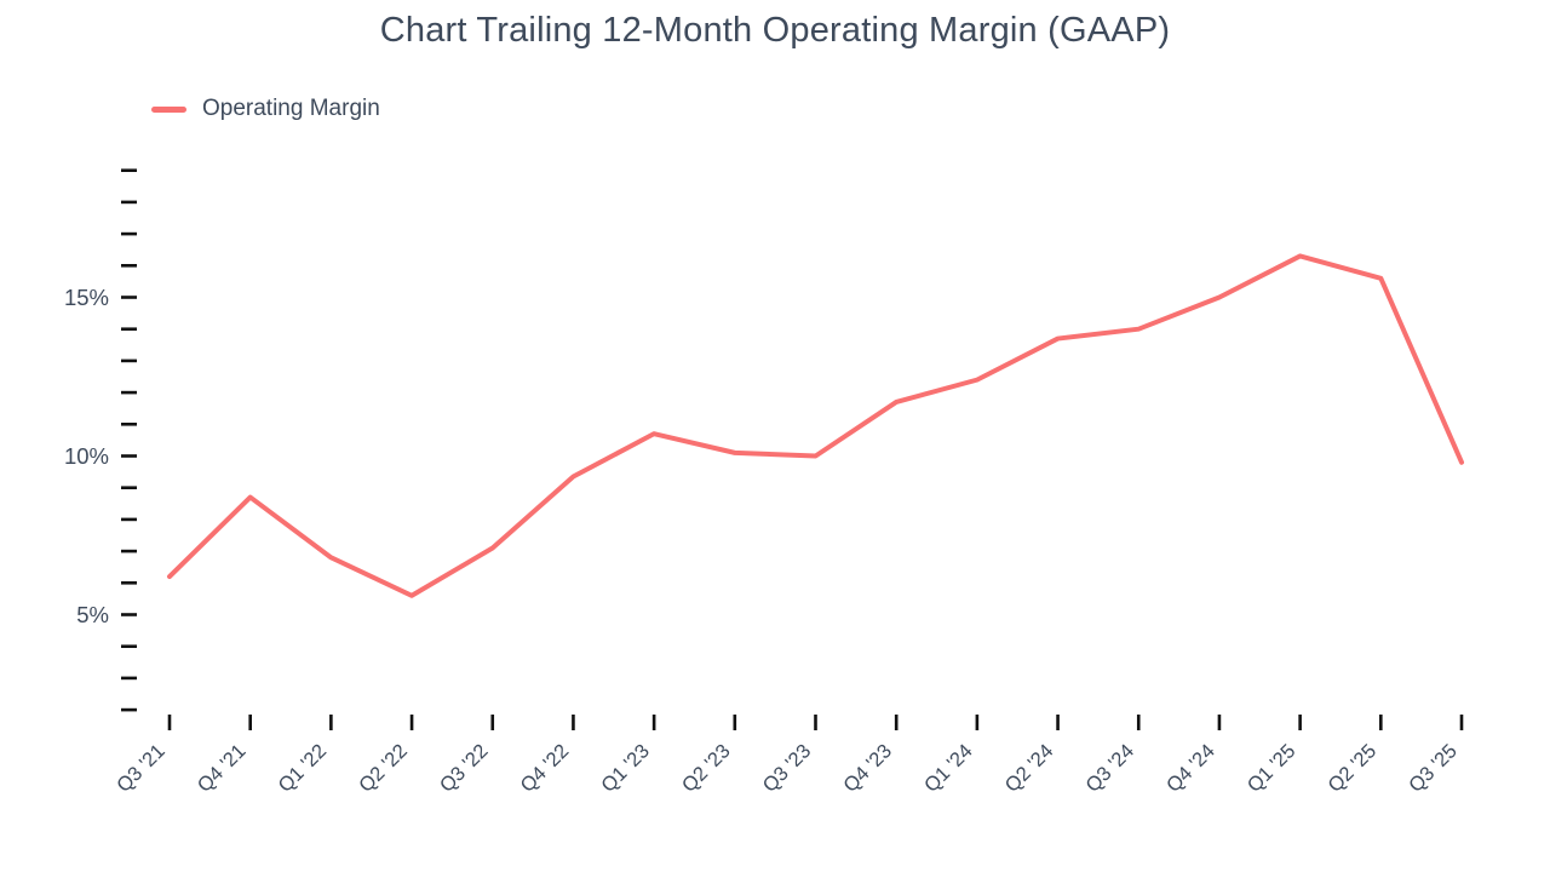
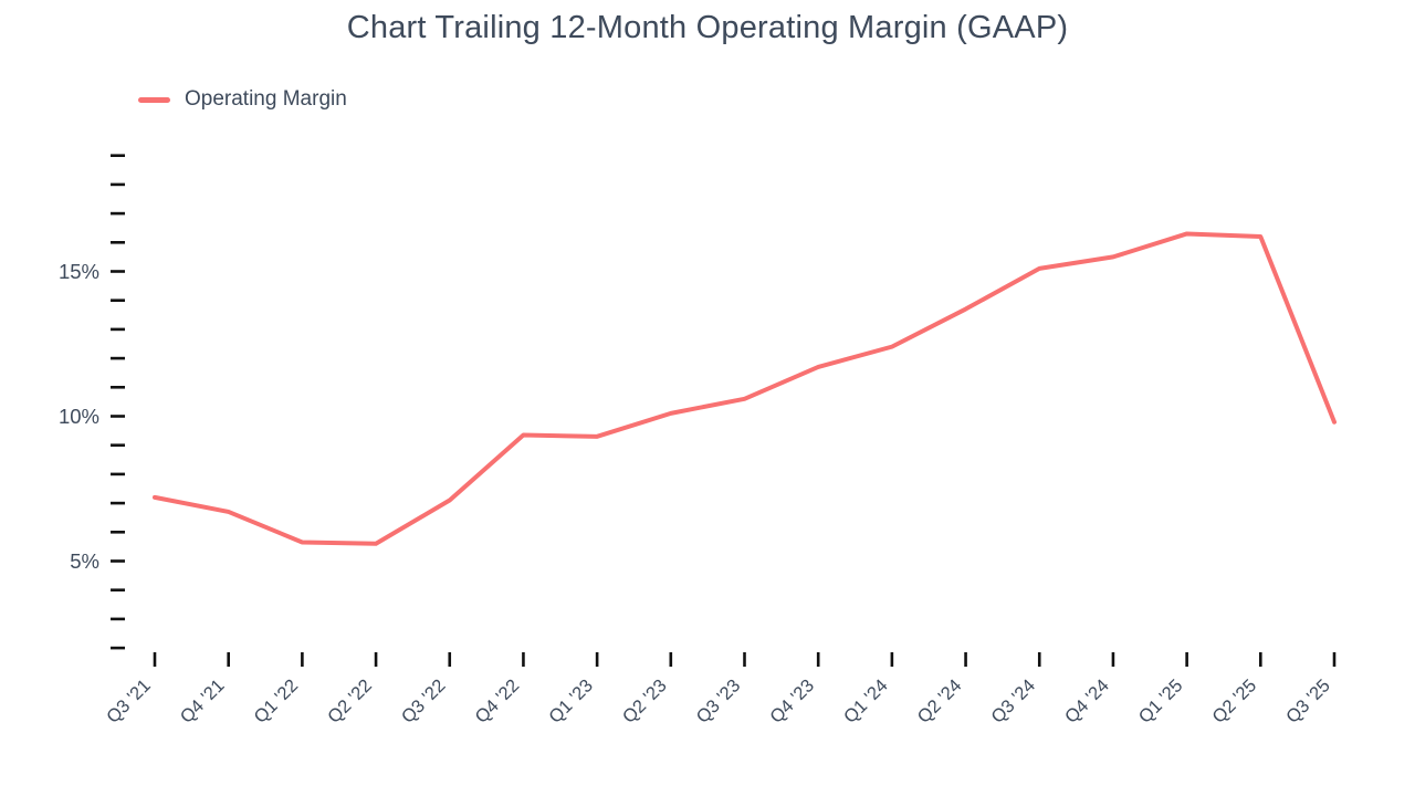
Q3 '21: 6.2% -> 7.2%
Q4 '21: 8.7% -> 6.7%
Q1 '22: 6.8% -> 5.7%
Q1 '23: 10.7% -> 9.3%
Q3 '23: 10.0% -> 10.6%
Q3 '24: 14.0% -> 15.1%
Q4 '24: 15.0% -> 15.5%
Q2 '25: 15.6% -> 16.2%
